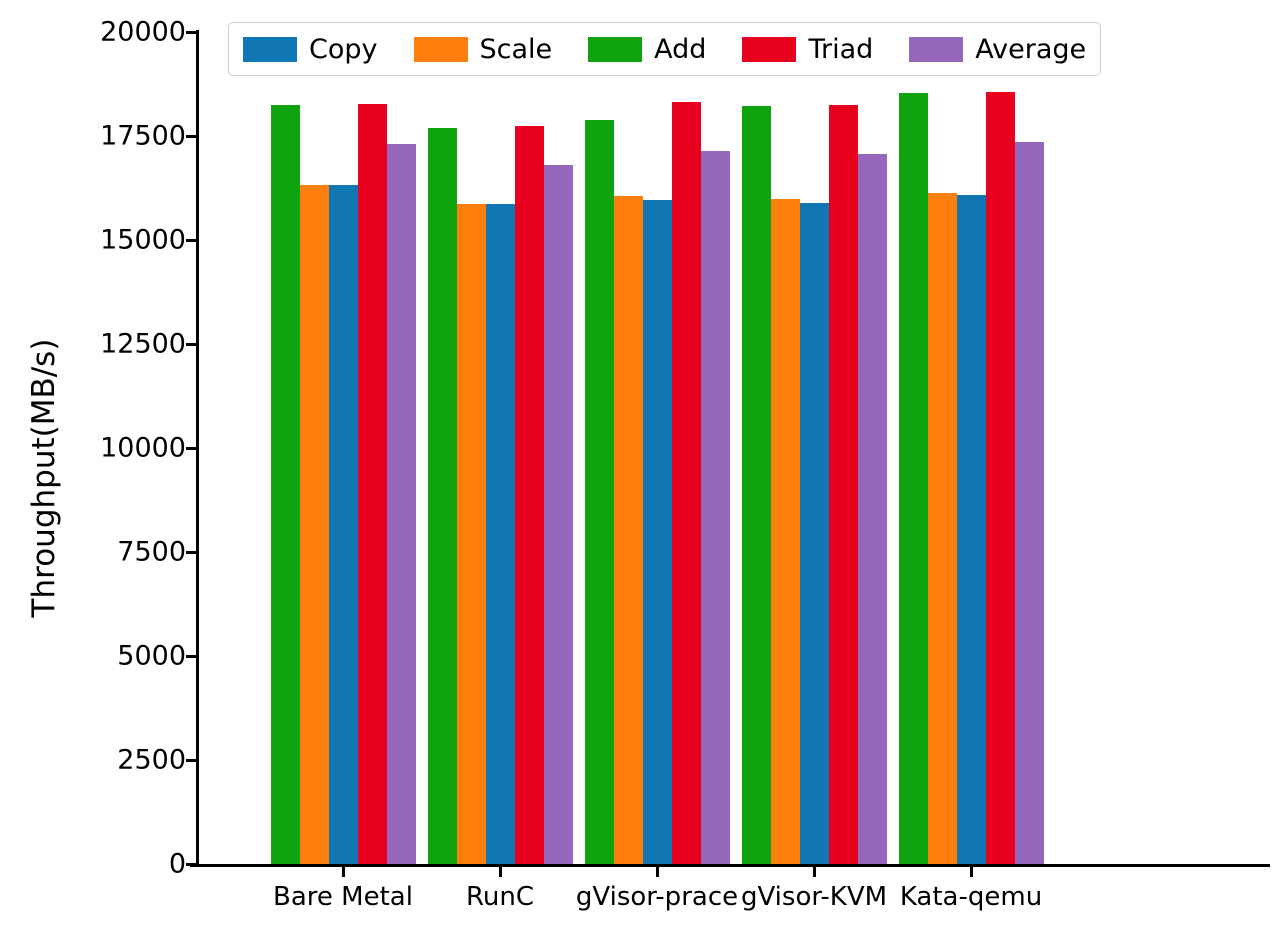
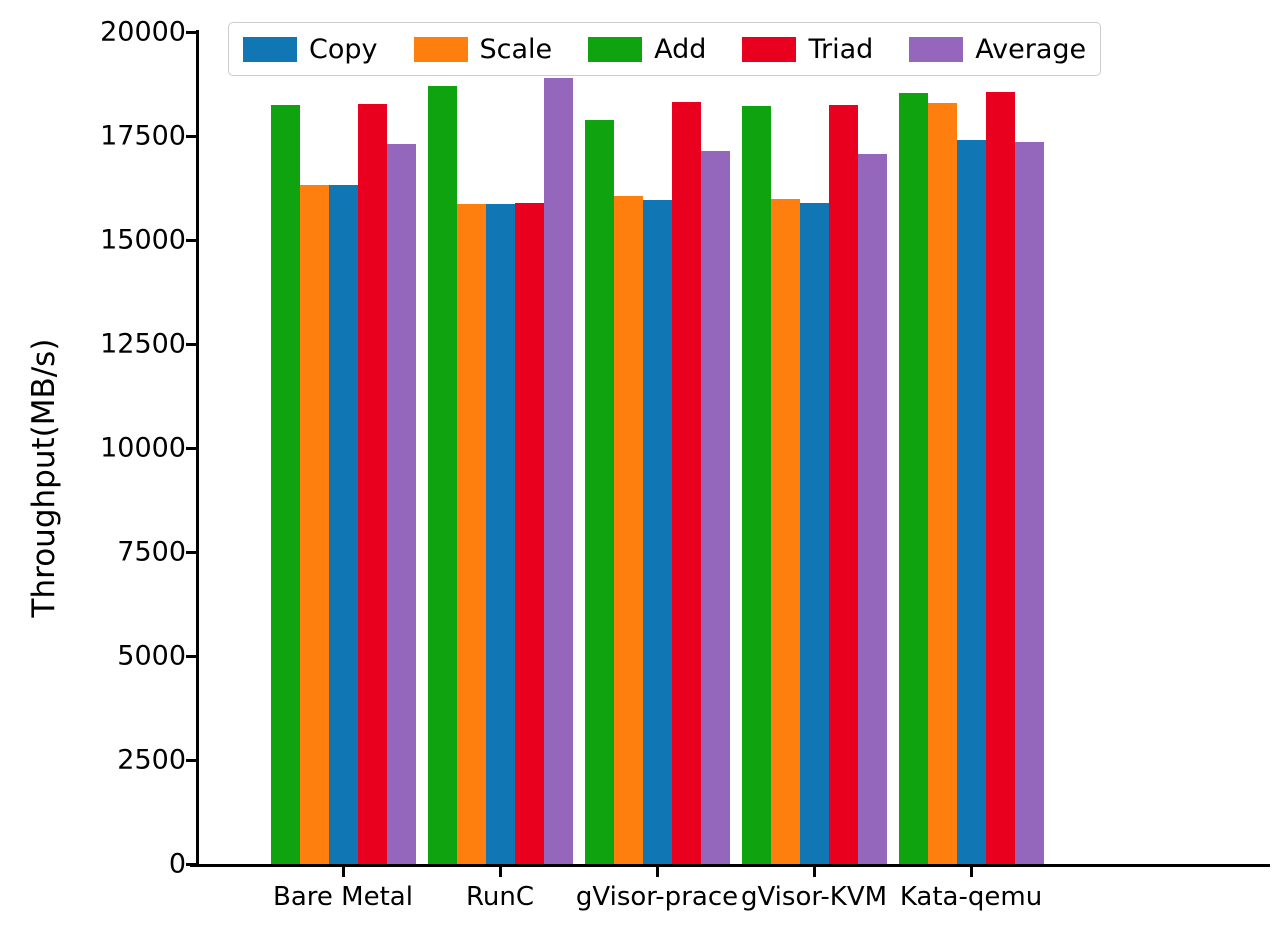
Add/RunC: 17700 -> 18700
Triad/RunC: 17700 -> 15900
Average/RunC: 16800 -> 18900
Copy/Kata-qemu: 16100 -> 17400
Scale/Kata-qemu: 16100 -> 18300
